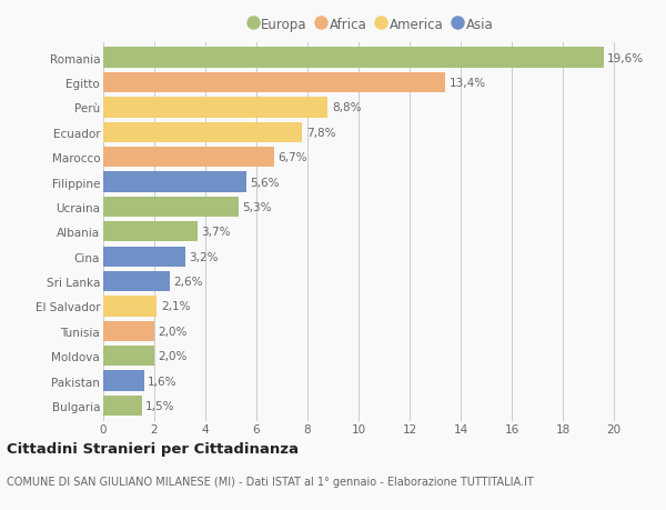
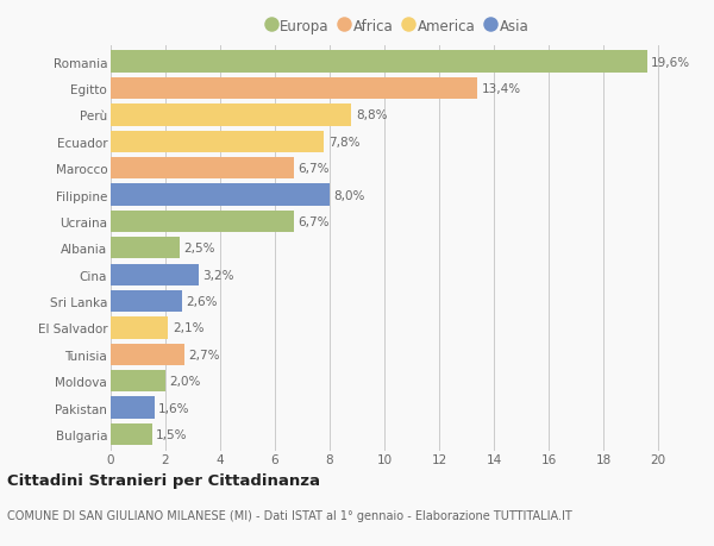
Filippine: 5,6% -> 8,0%
Ucraina: 5,3% -> 6,7%
Albania: 3,7% -> 2,5%
Tunisia: 2,0% -> 2,7%
